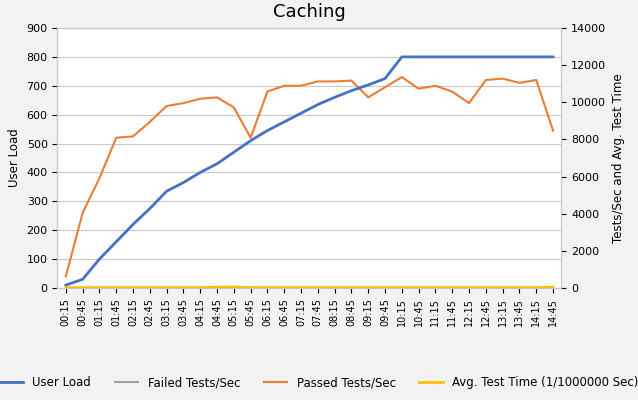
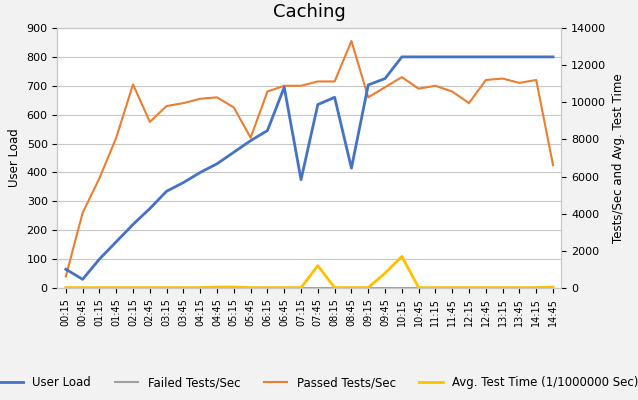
User Load/00:15: 10 -> 65
Passed Tests/Sec/02:15: 525 -> 705
User Load/06:45: 575 -> 695
User Load/07:15: 605 -> 375
Avg. Test Time (1/1000000 Sec)/07:45: 0 -> 1200
User Load/08:45: 683 -> 415
Passed Tests/Sec/08:45: 718 -> 855
Avg. Test Time (1/1000000 Sec)/09:45: 0 -> 800
Avg. Test Time (1/1000000 Sec)/10:15: 0 -> 1700
Passed Tests/Sec/14:45: 545 -> 425
